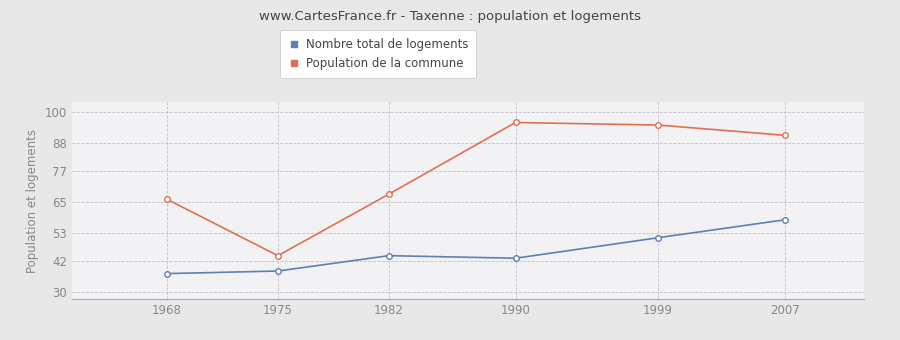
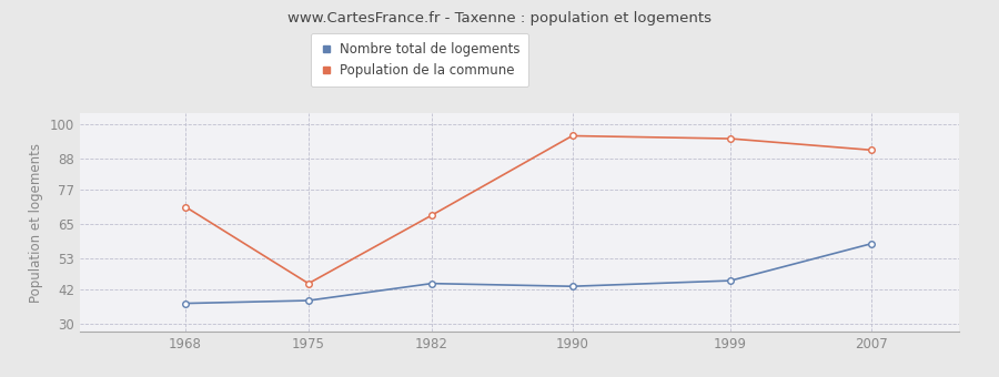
Population de la commune/1968: 66 -> 71
Nombre total de logements/1999: 51 -> 45
